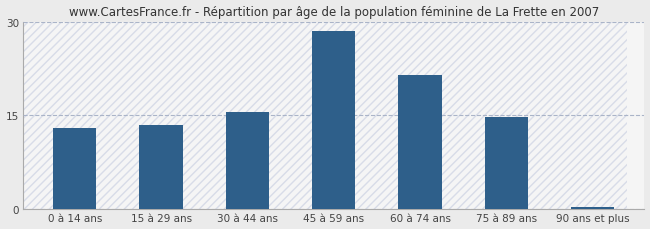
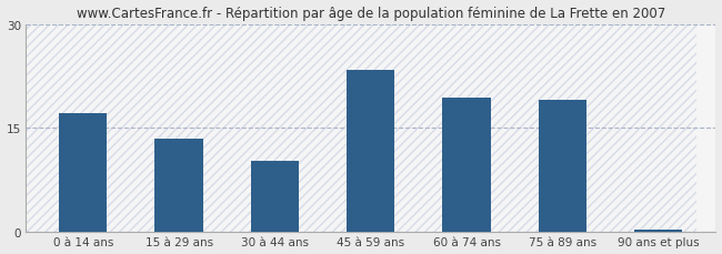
0 à 14 ans: 13.0 -> 17.2
30 à 44 ans: 15.5 -> 10.2
45 à 59 ans: 28.5 -> 23.4
60 à 74 ans: 21.5 -> 19.4
75 à 89 ans: 14.7 -> 19.0
